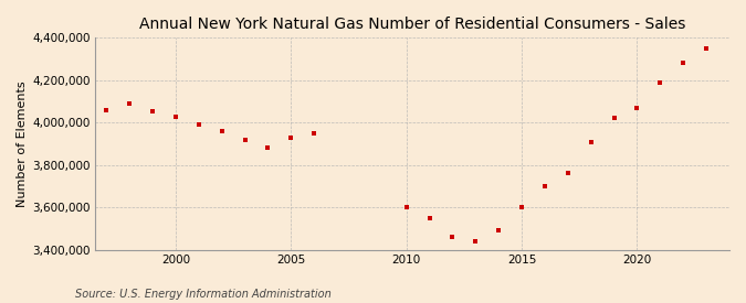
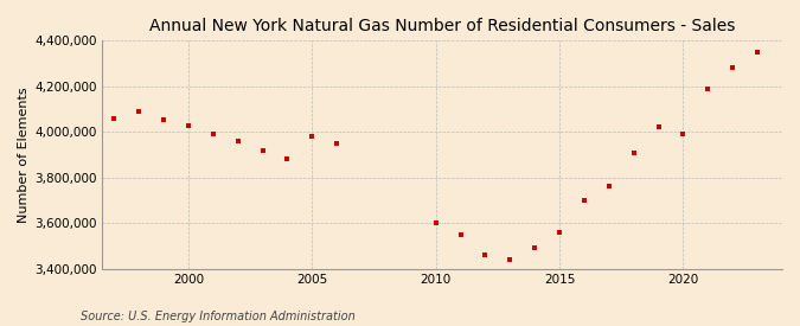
2005: 3,930,000 -> 3,980,000
2015: 3,600,000 -> 3,560,000
2020: 4,070,000 -> 3,990,000
